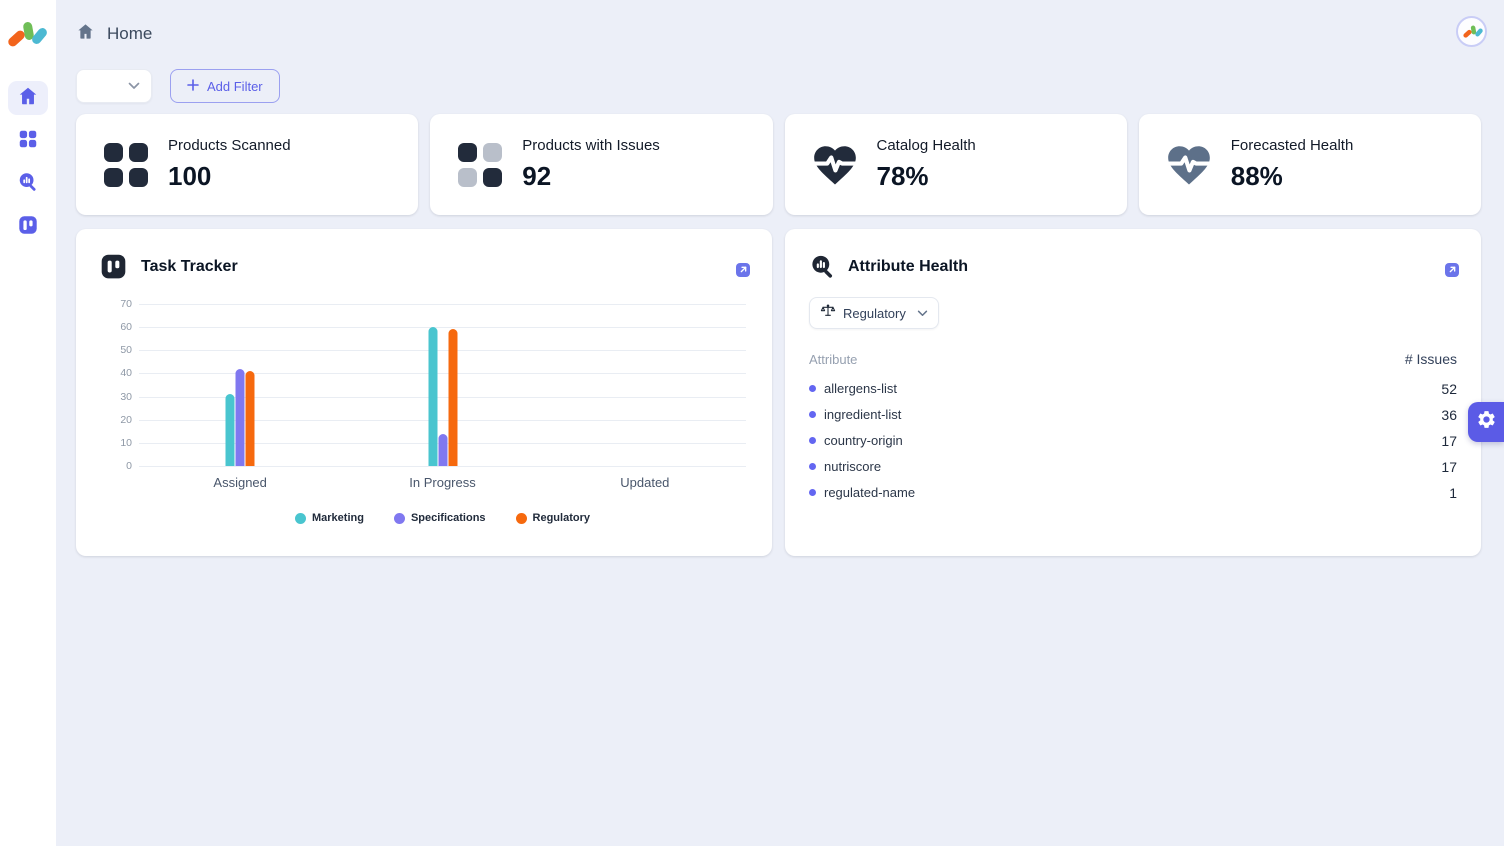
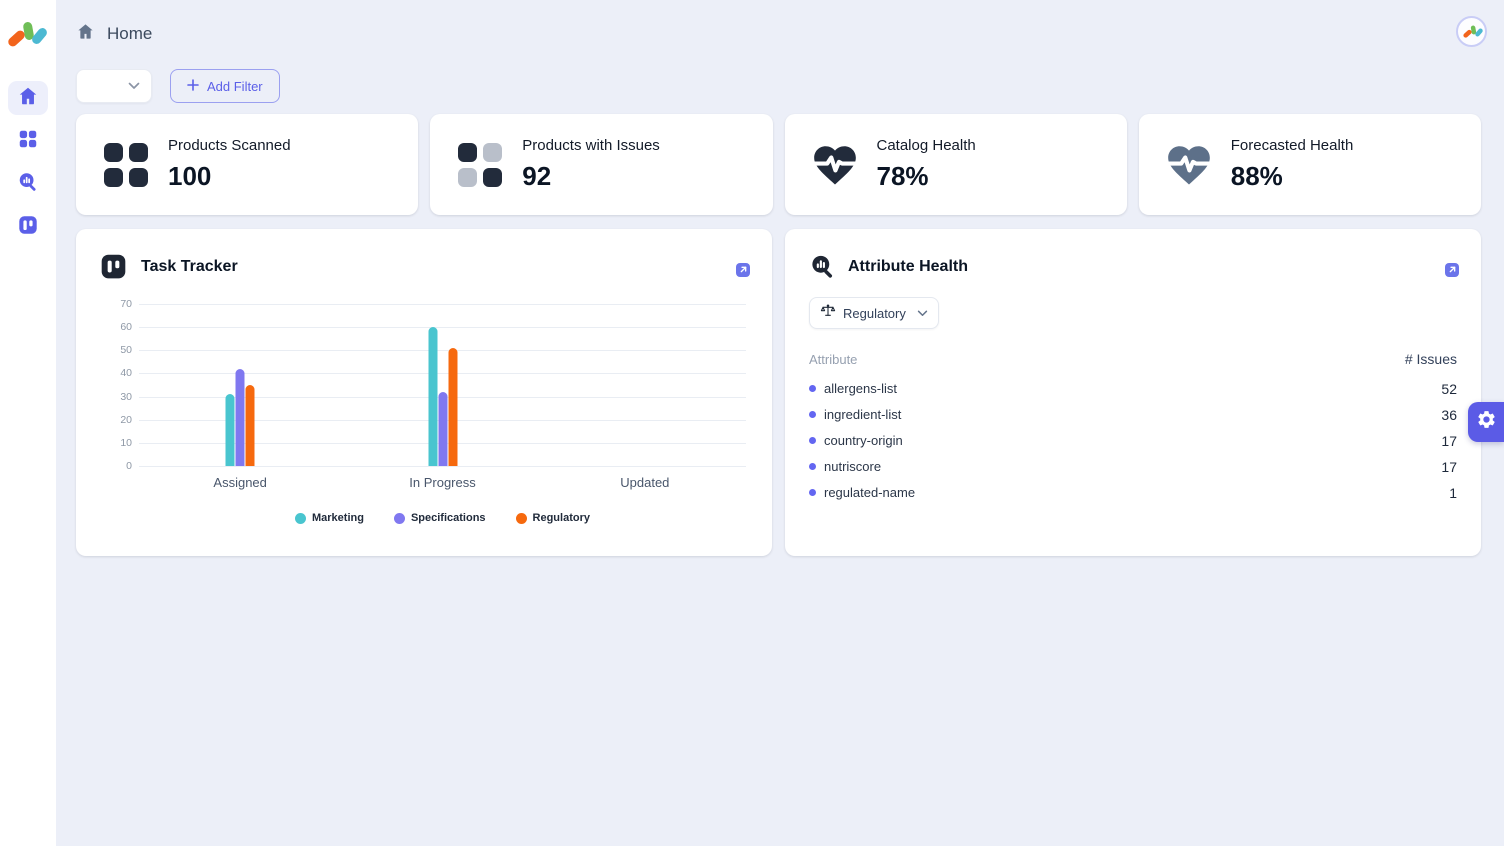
Regulatory/Assigned: 41 -> 35
Specifications/In Progress: 14 -> 32
Regulatory/In Progress: 59 -> 51
